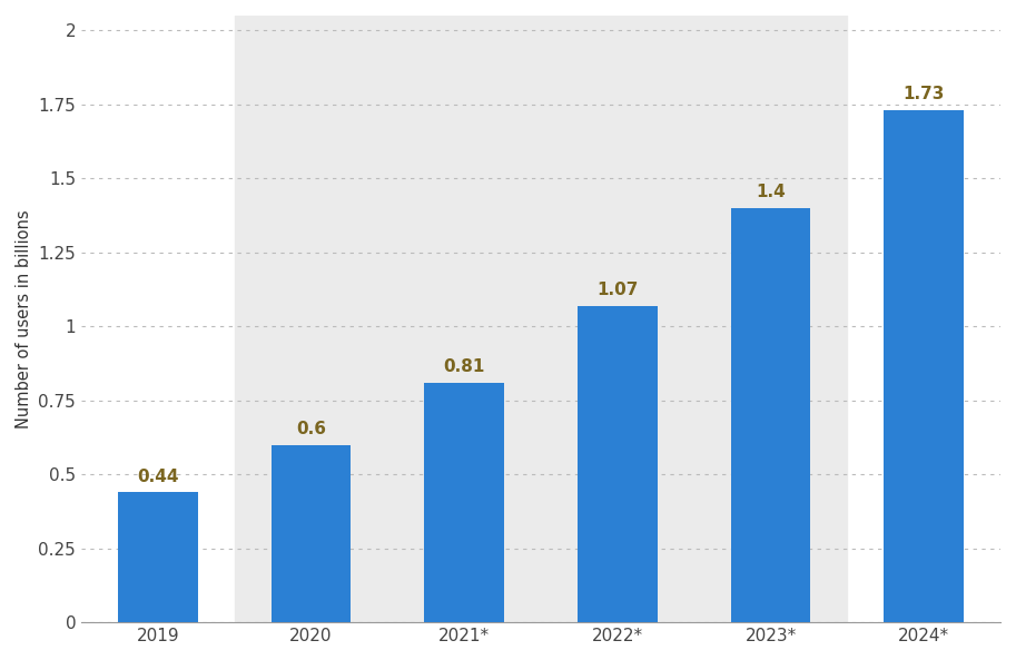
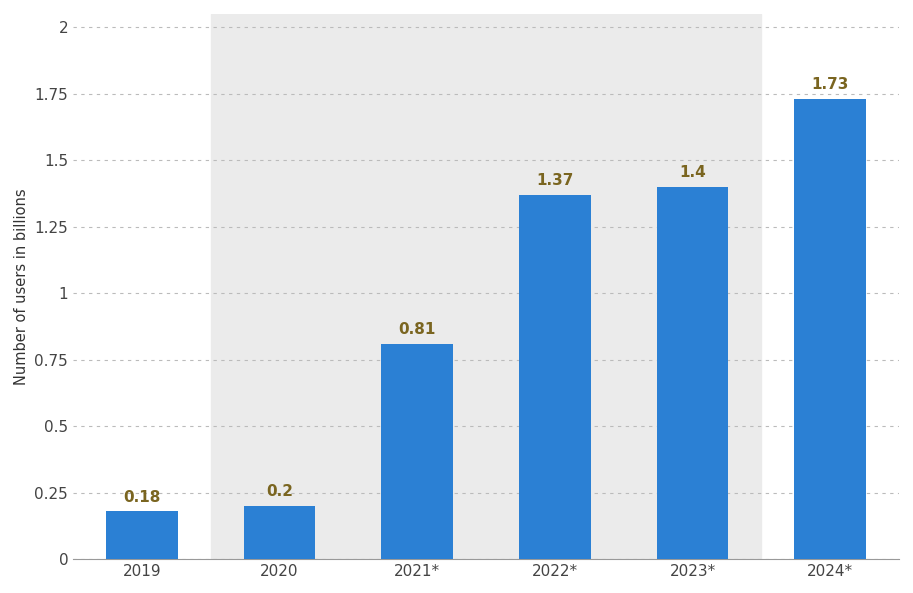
2019: 0.44 -> 0.18
2020: 0.6 -> 0.2
2022*: 1.07 -> 1.37
